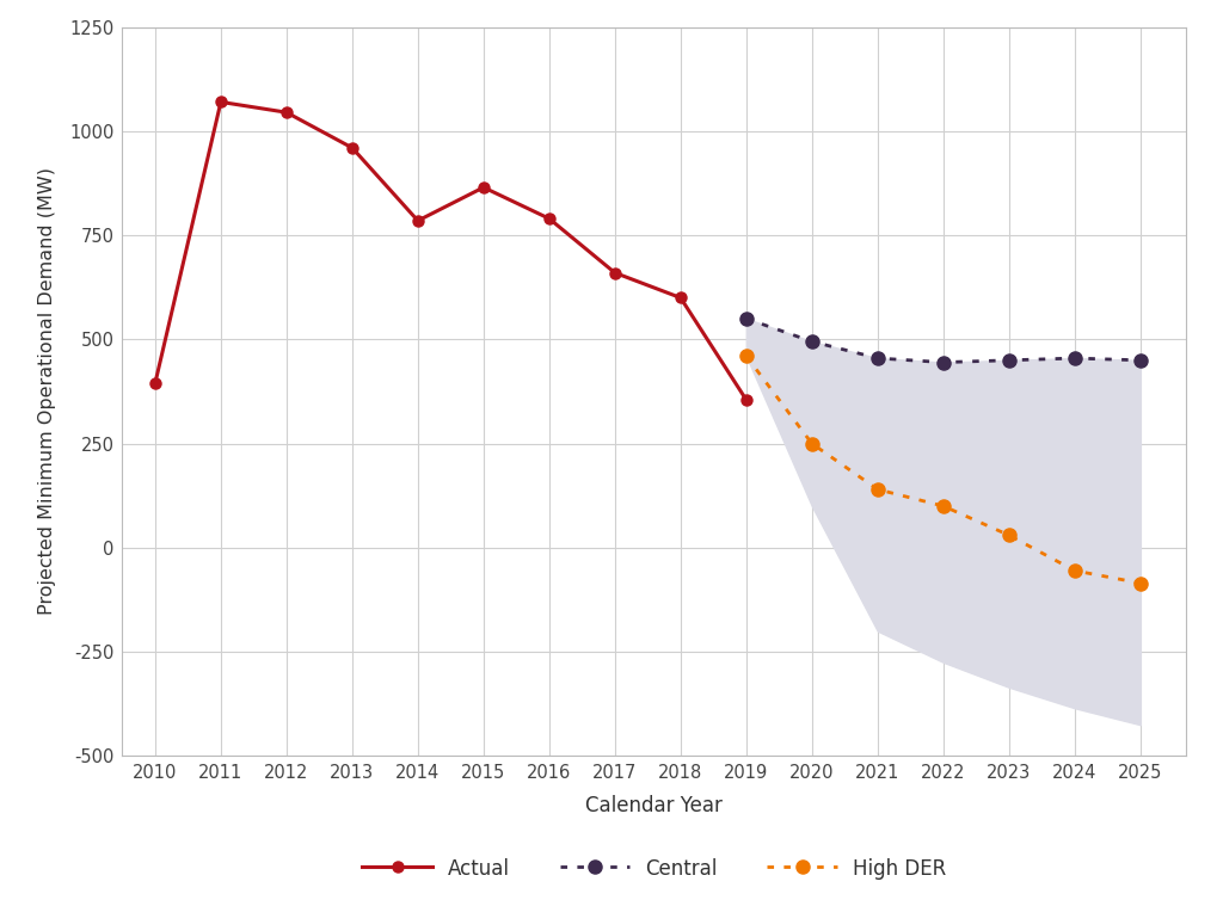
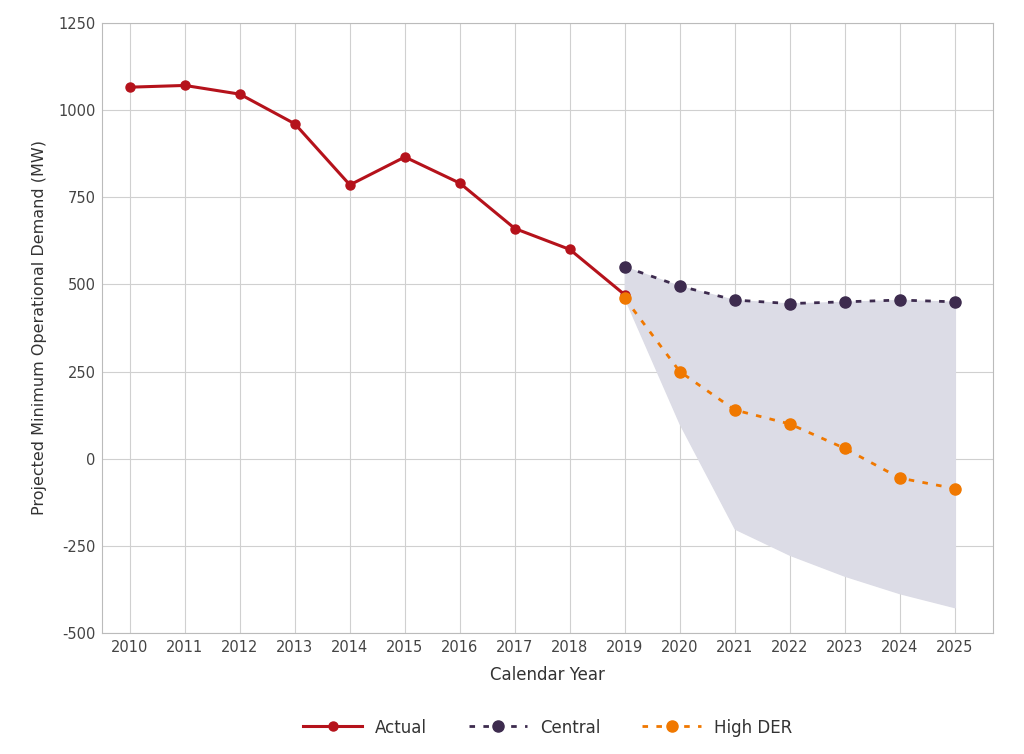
Actual/2010: 395 -> 1065
Actual/2019: 355 -> 470
